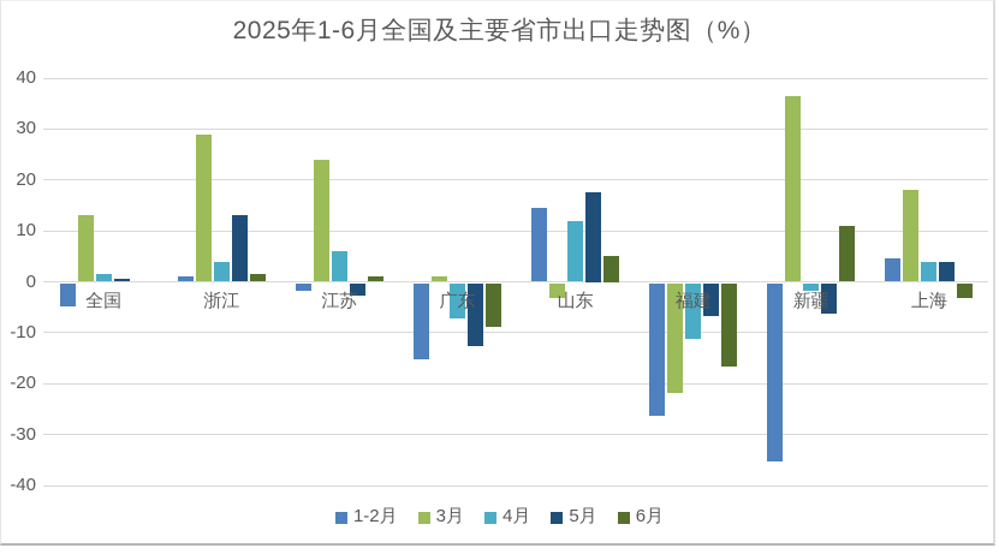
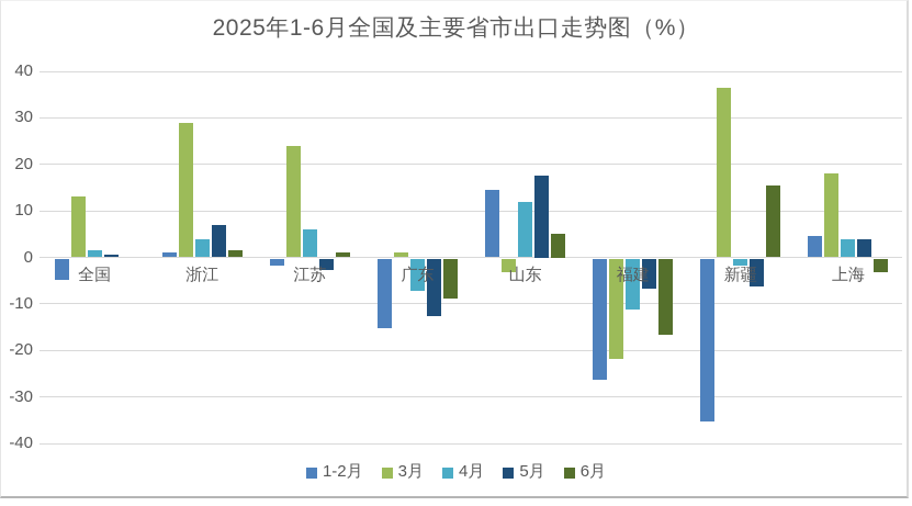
5月/浙江: 13 -> 7
6月/新疆: 11 -> 16
